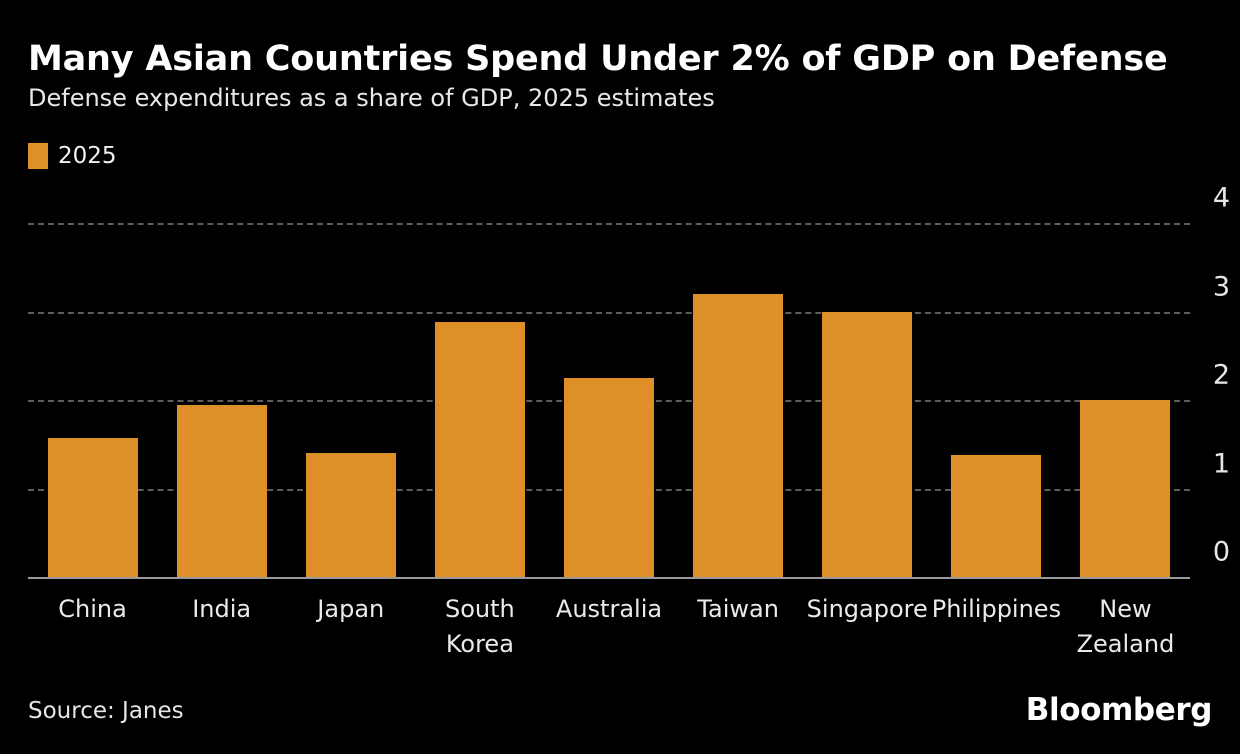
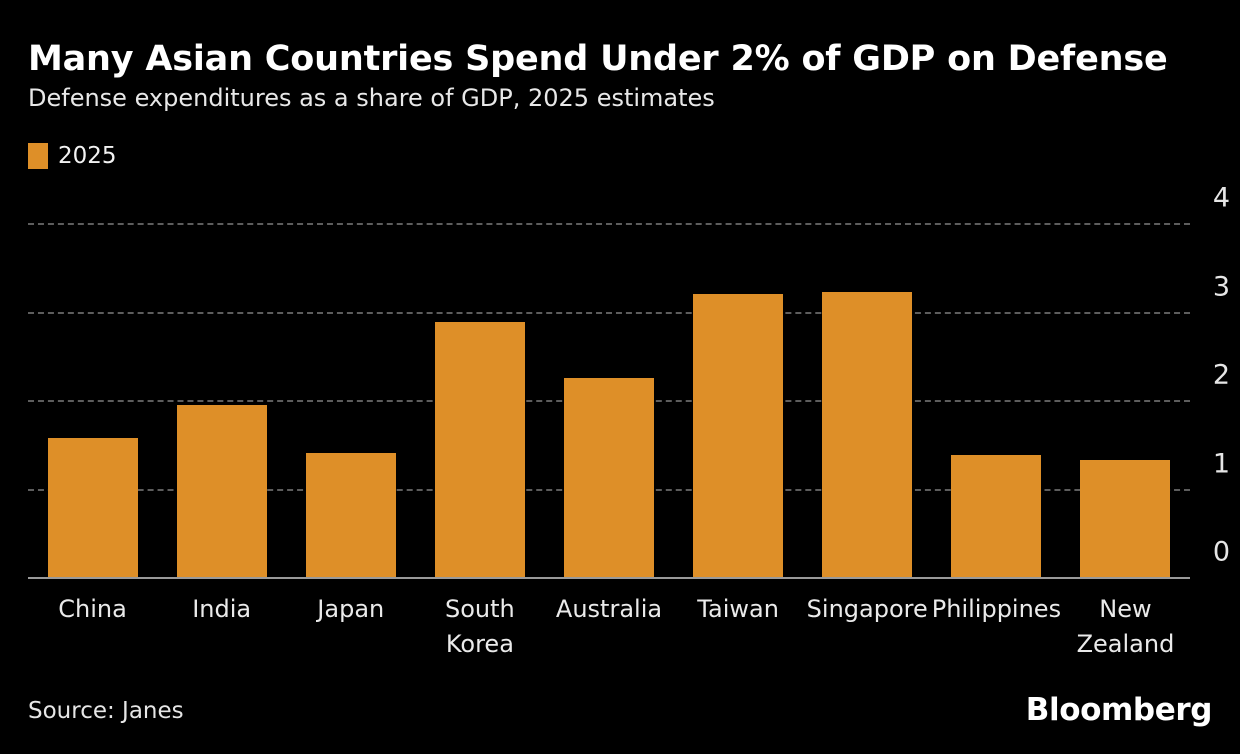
Singapore: 3.0 -> 3.2
New Zealand: 2.0 -> 1.3
